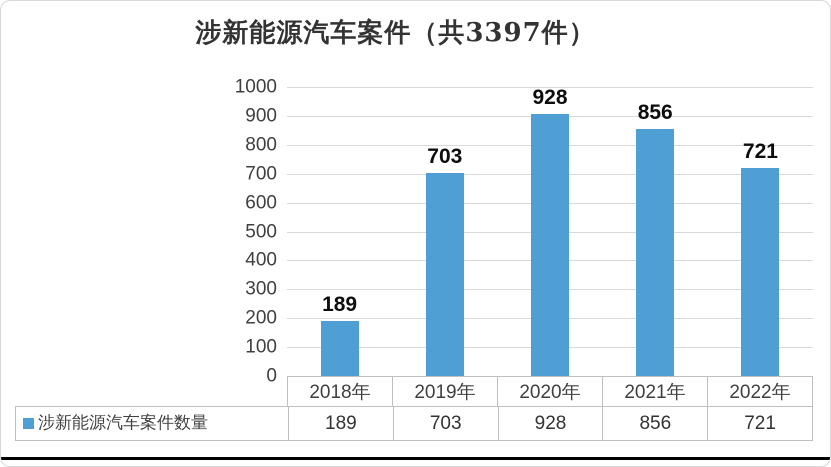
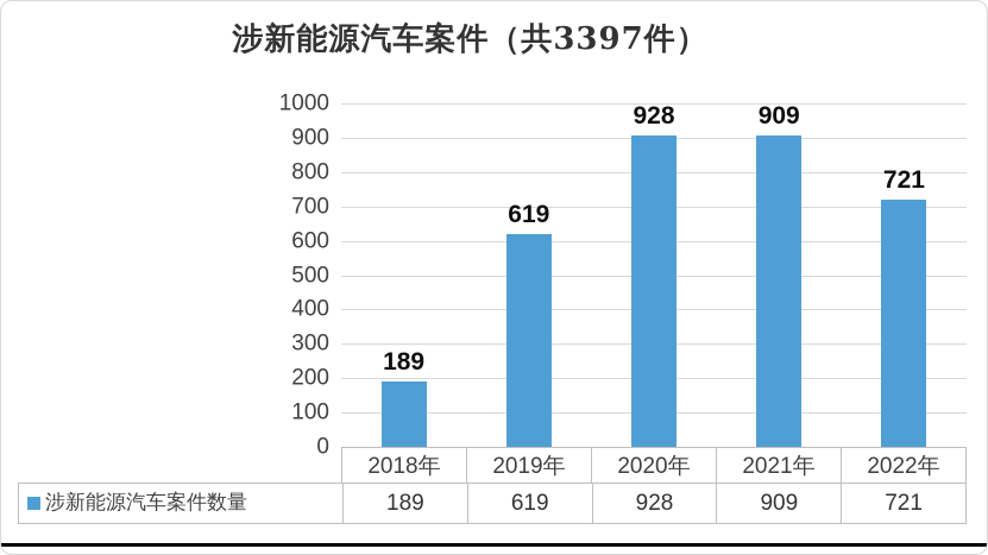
2019年: 703 -> 619
2021年: 856 -> 909
